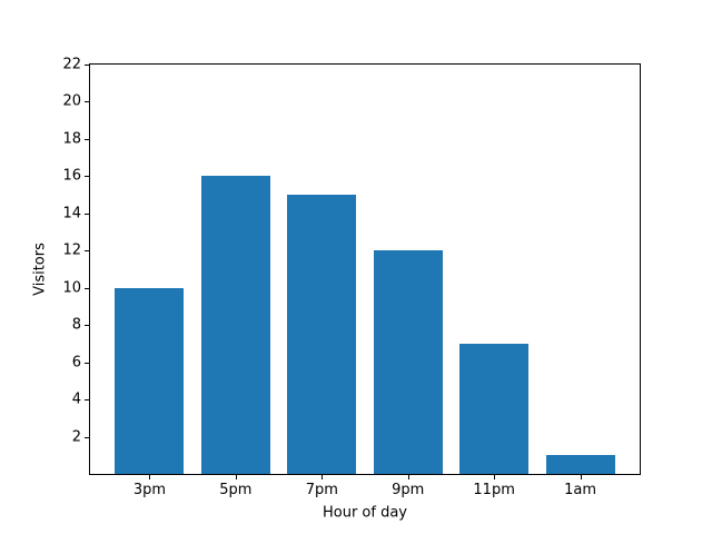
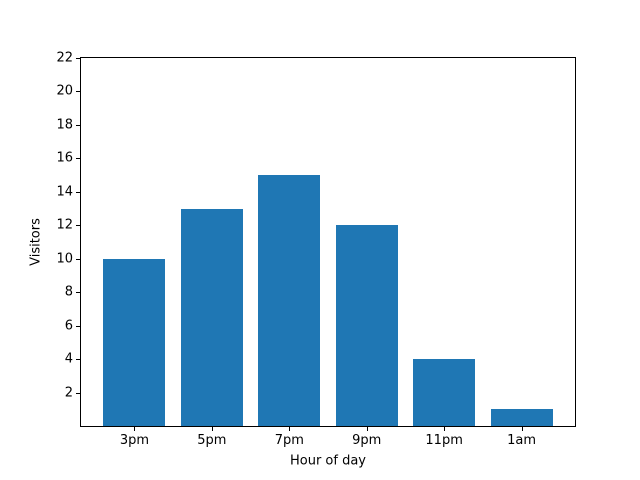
5pm: 16 -> 13
11pm: 7 -> 4
